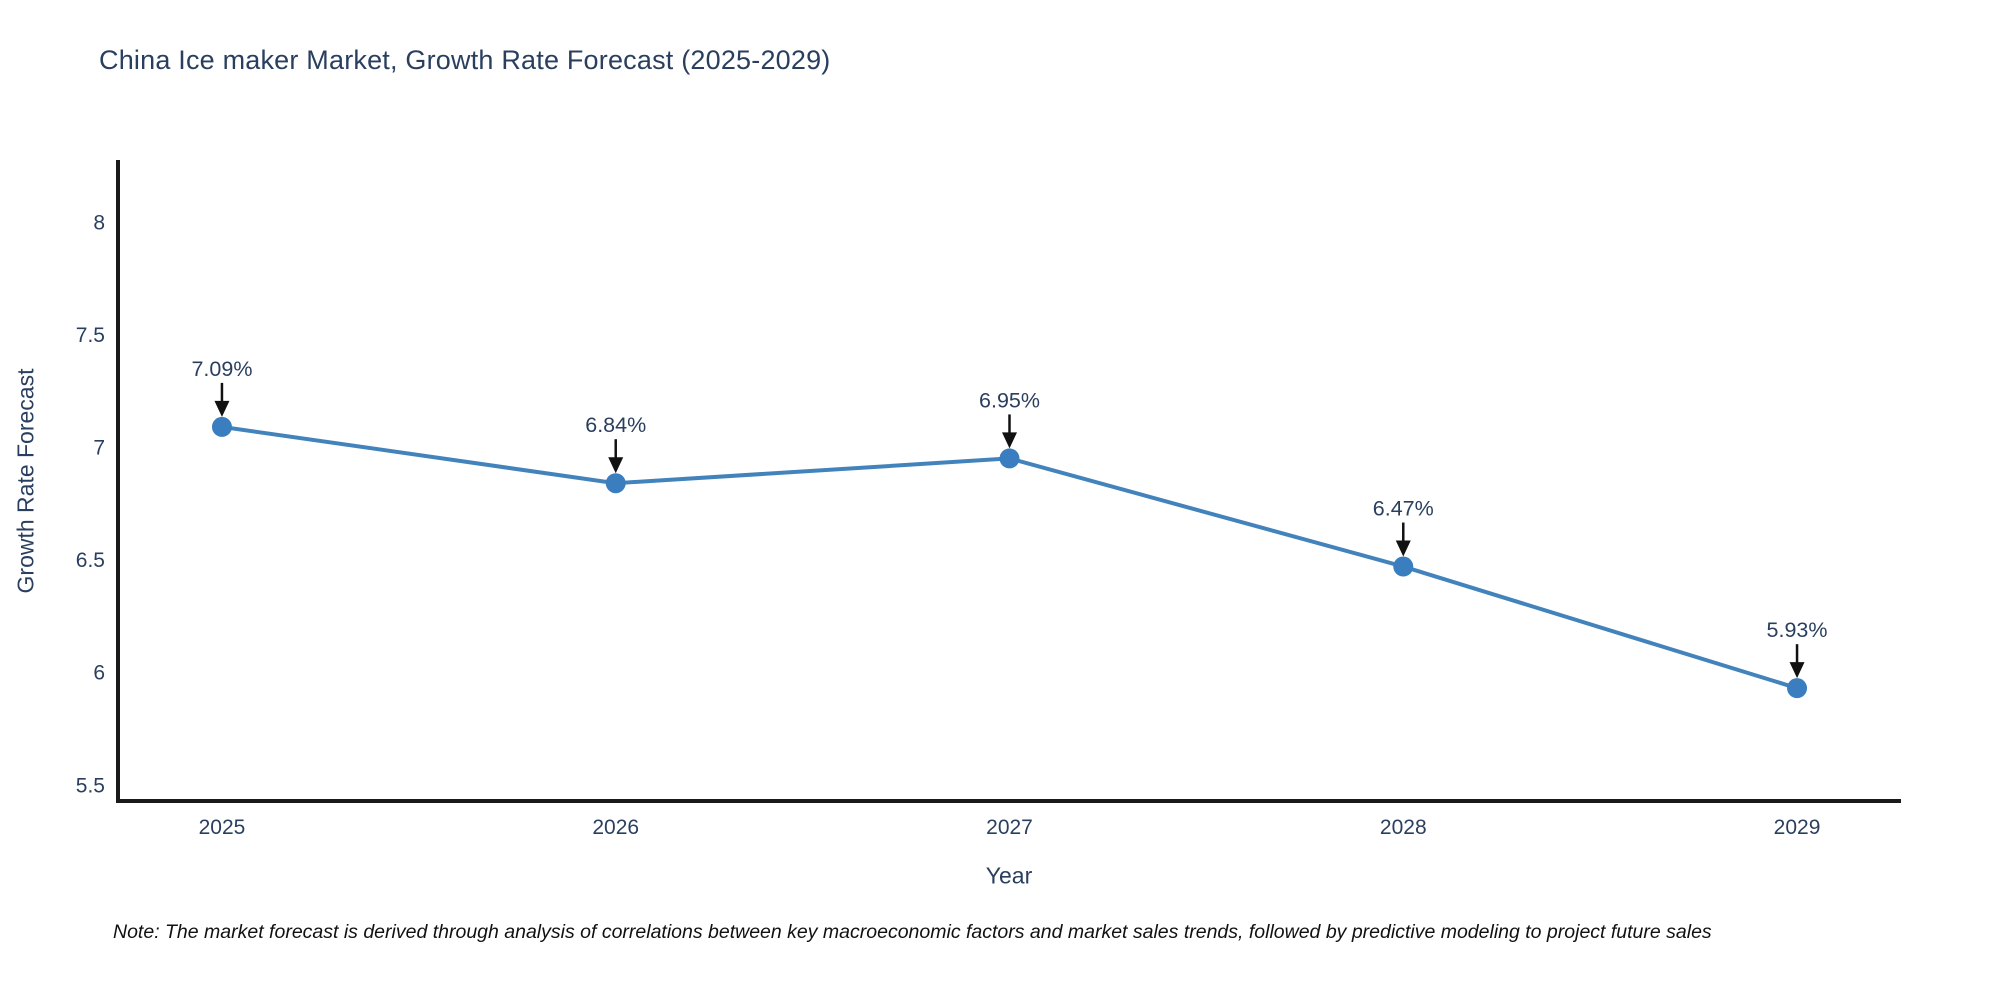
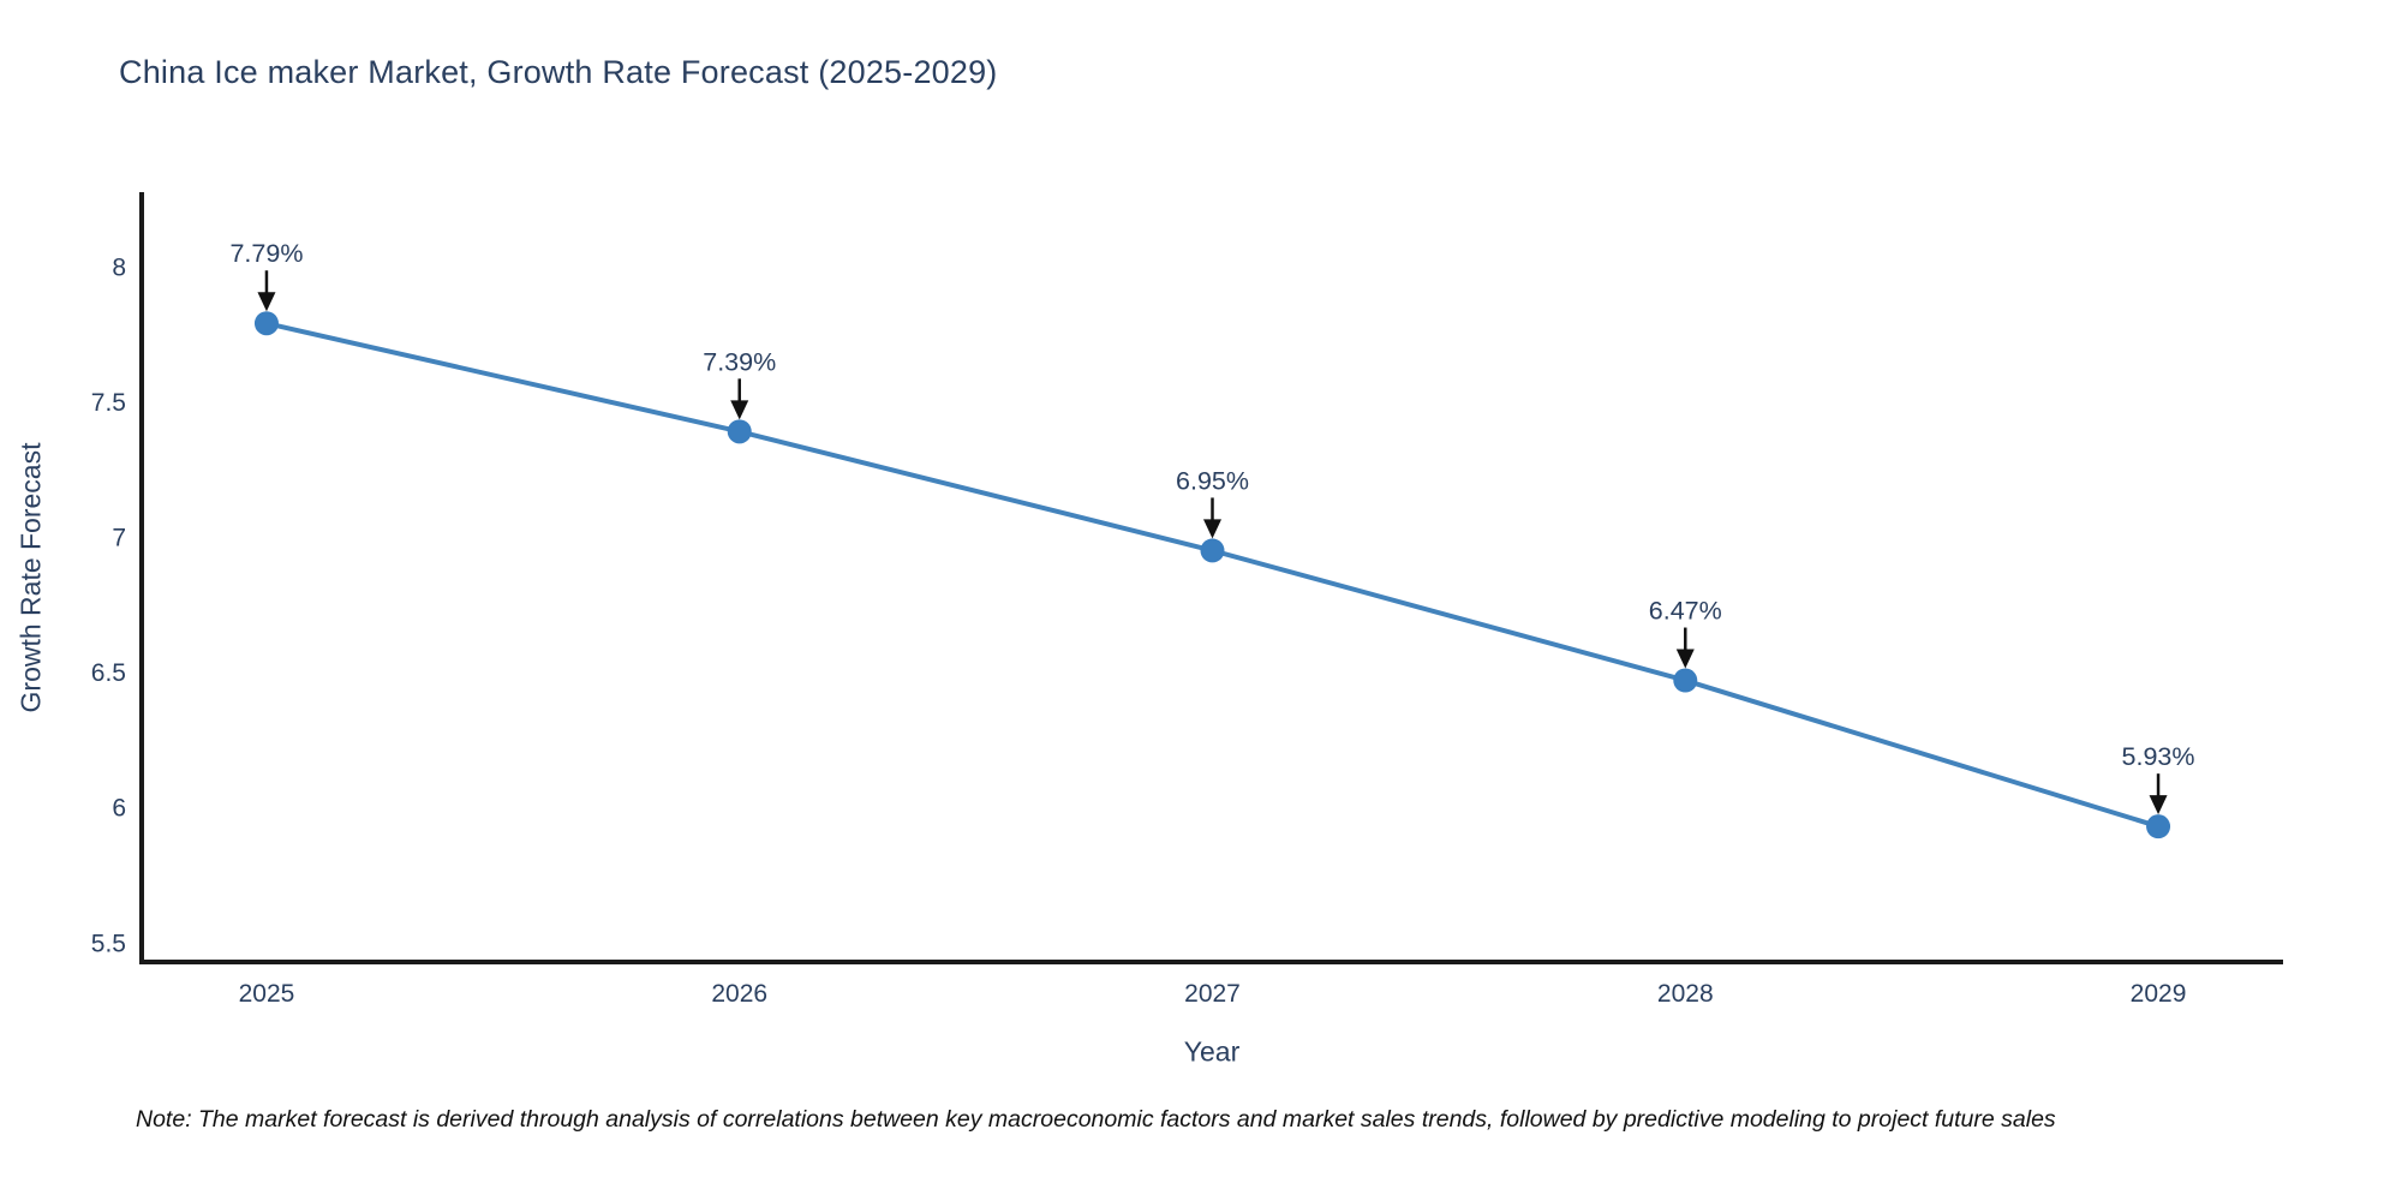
2025: 7.09% -> 7.79%
2026: 6.84% -> 7.39%
